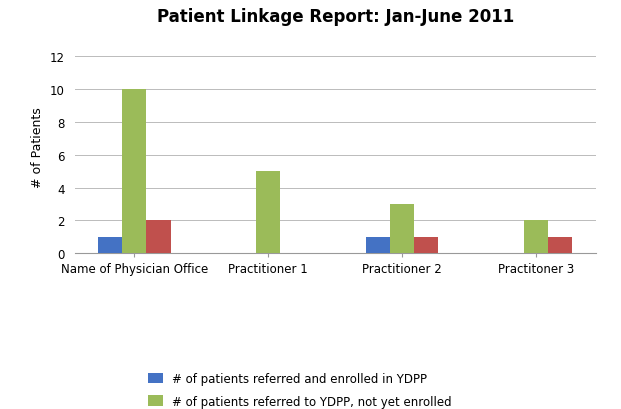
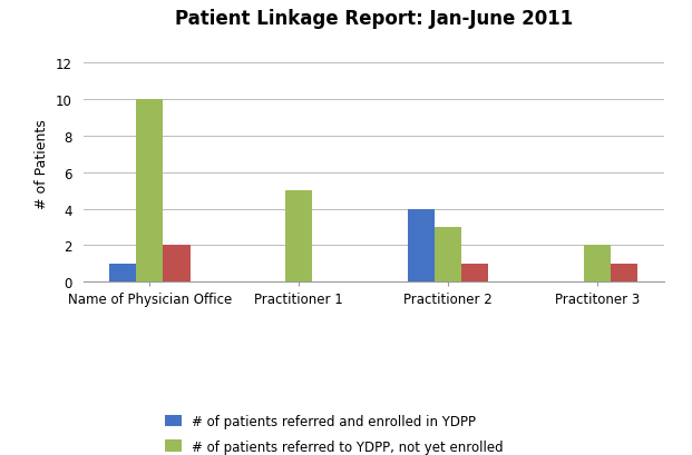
# of patients referred and enrolled in YDPP/Practitioner 2: 1 -> 4
